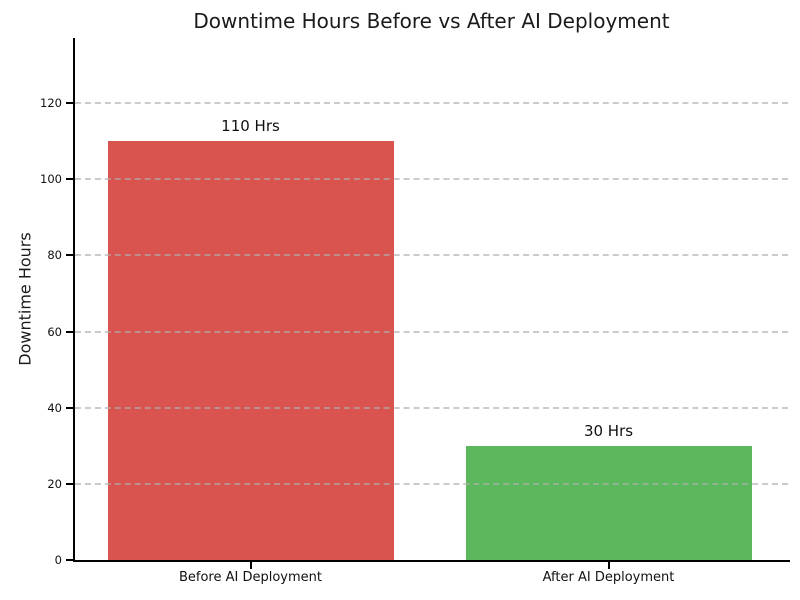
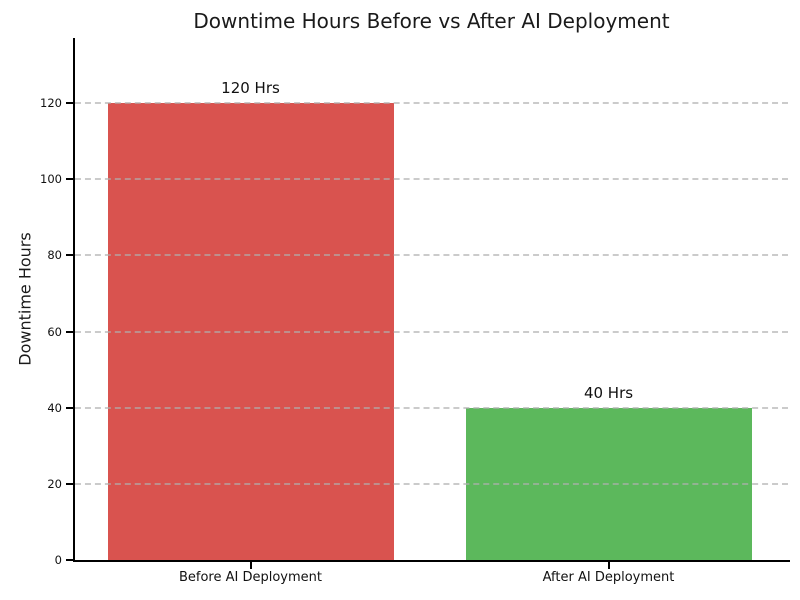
Before AI Deployment: 110 -> 120
After AI Deployment: 30 -> 40
